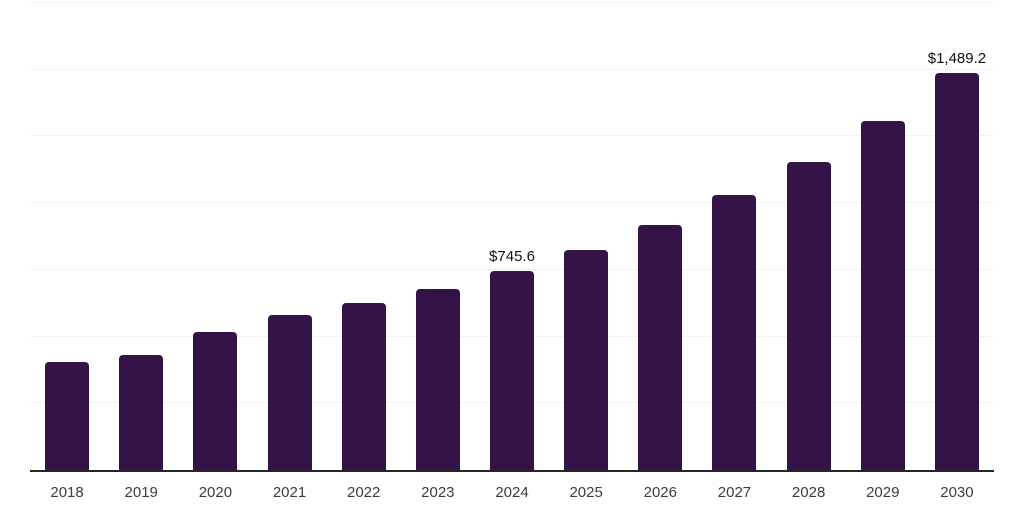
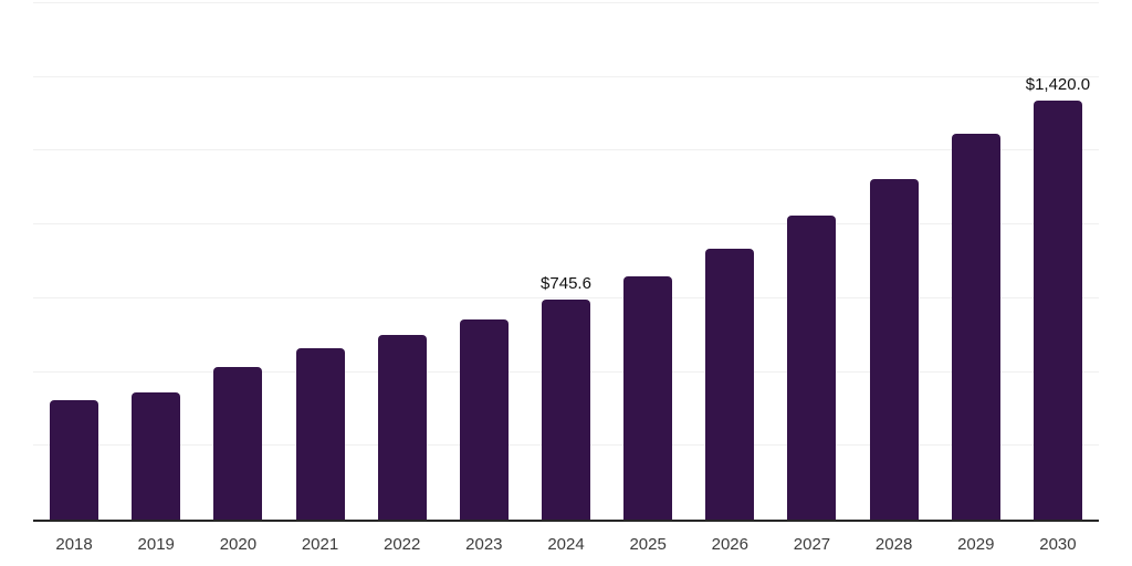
2030: $1,489.2 -> $1,420.0
